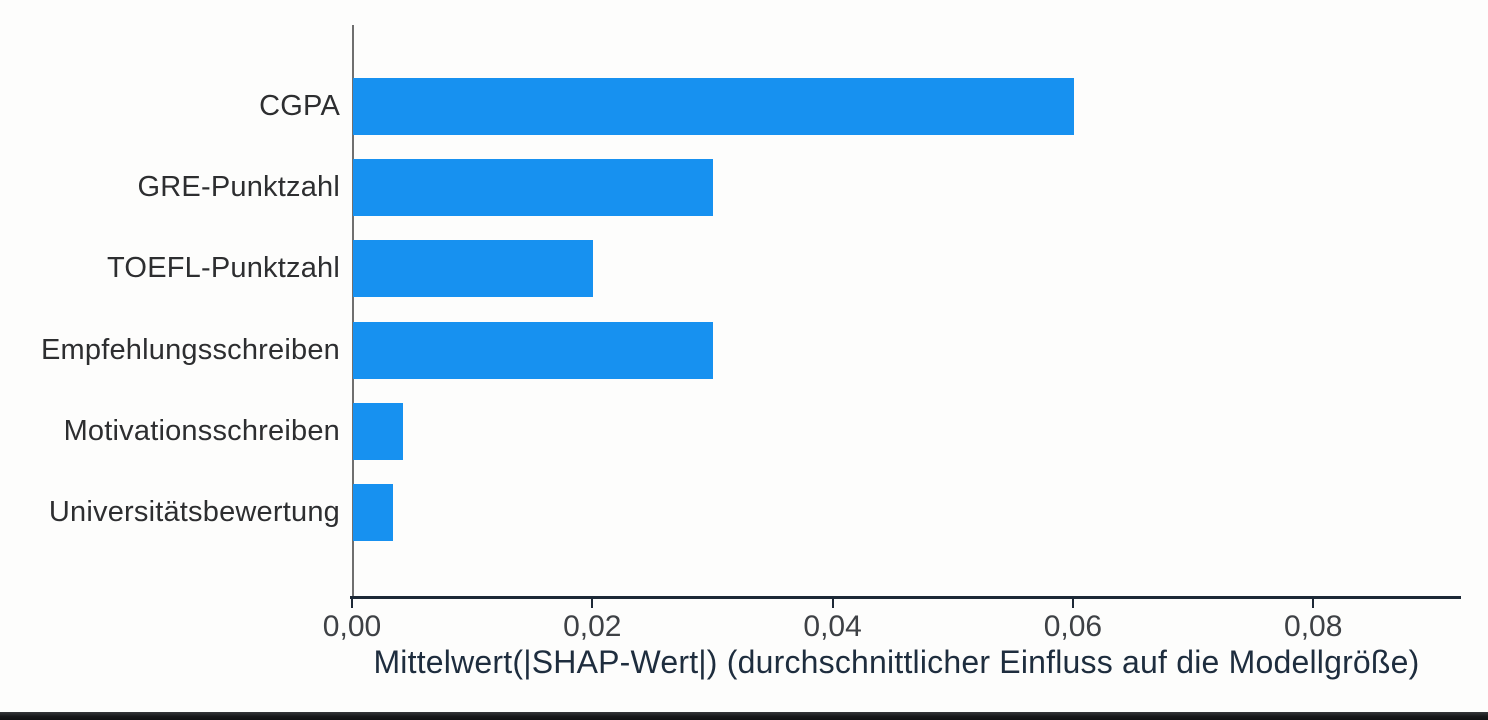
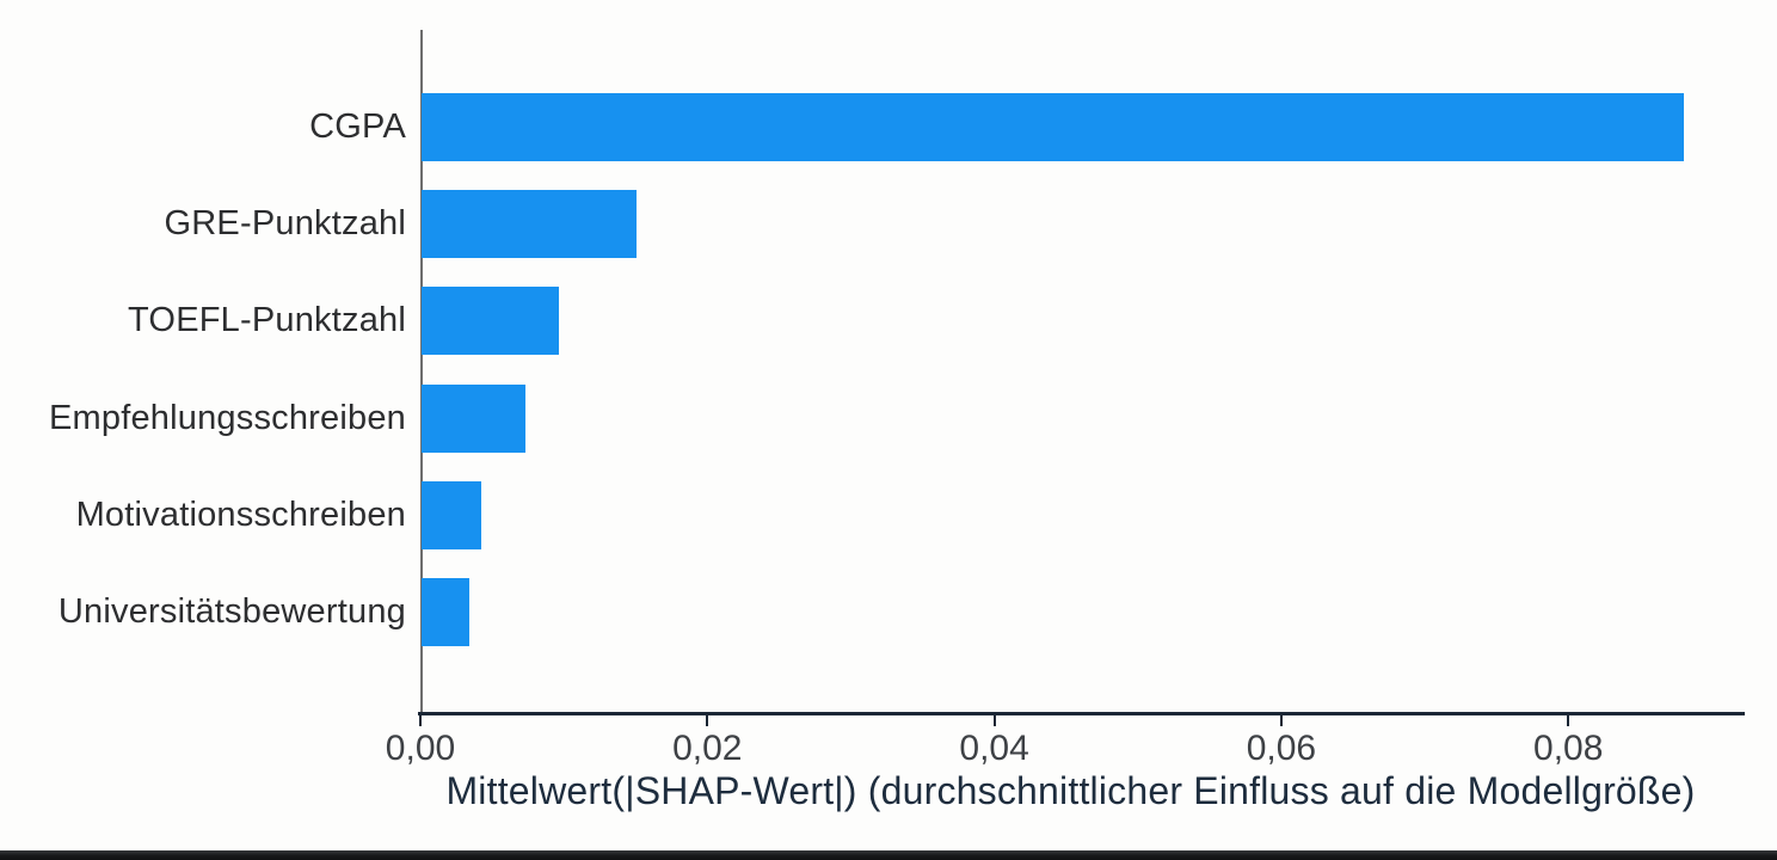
CGPA: 0,06 -> 0,09
GRE-Punktzahl: 0,03 -> 0,01
TOEFL-Punktzahl: 0,02 -> 0,01
Empfehlungsschreiben: 0,03 -> 0,01
